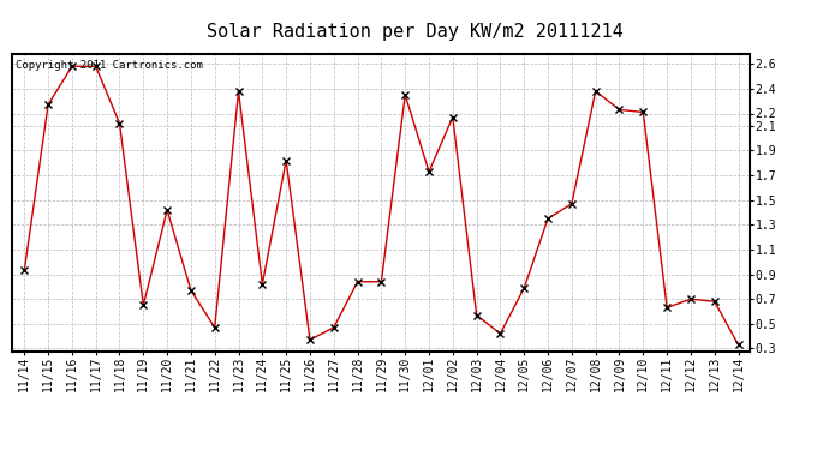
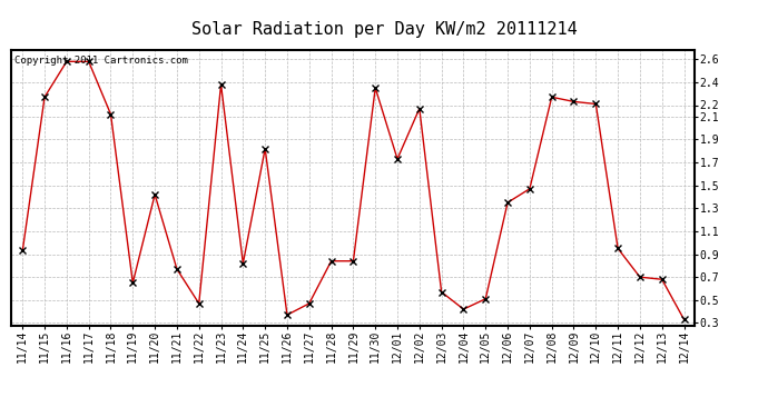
12/05: 0.79 -> 0.51
12/08: 2.38 -> 2.27
12/11: 0.63 -> 0.95
